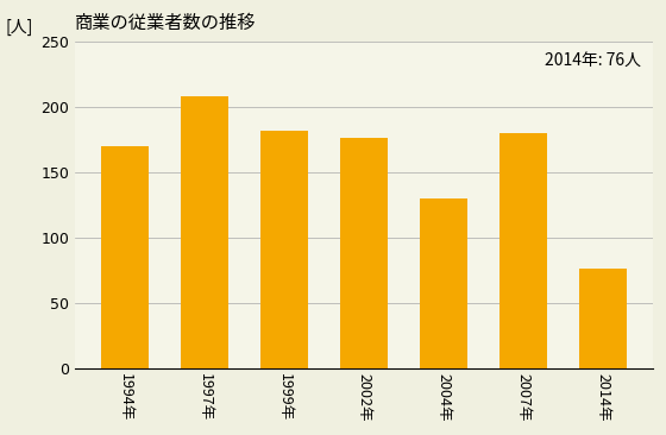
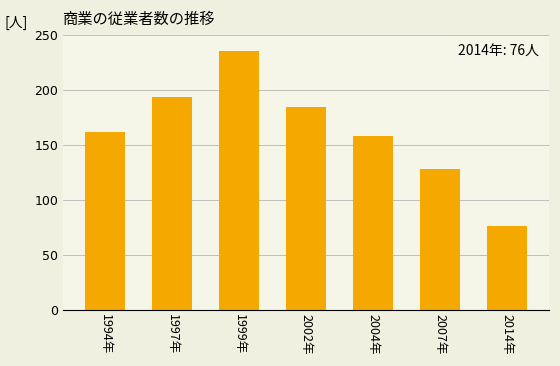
1994年: 170 -> 162
1997年: 208 -> 194
1999年: 182 -> 236
2002年: 176 -> 185
2004年: 130 -> 158
2007年: 180 -> 128
